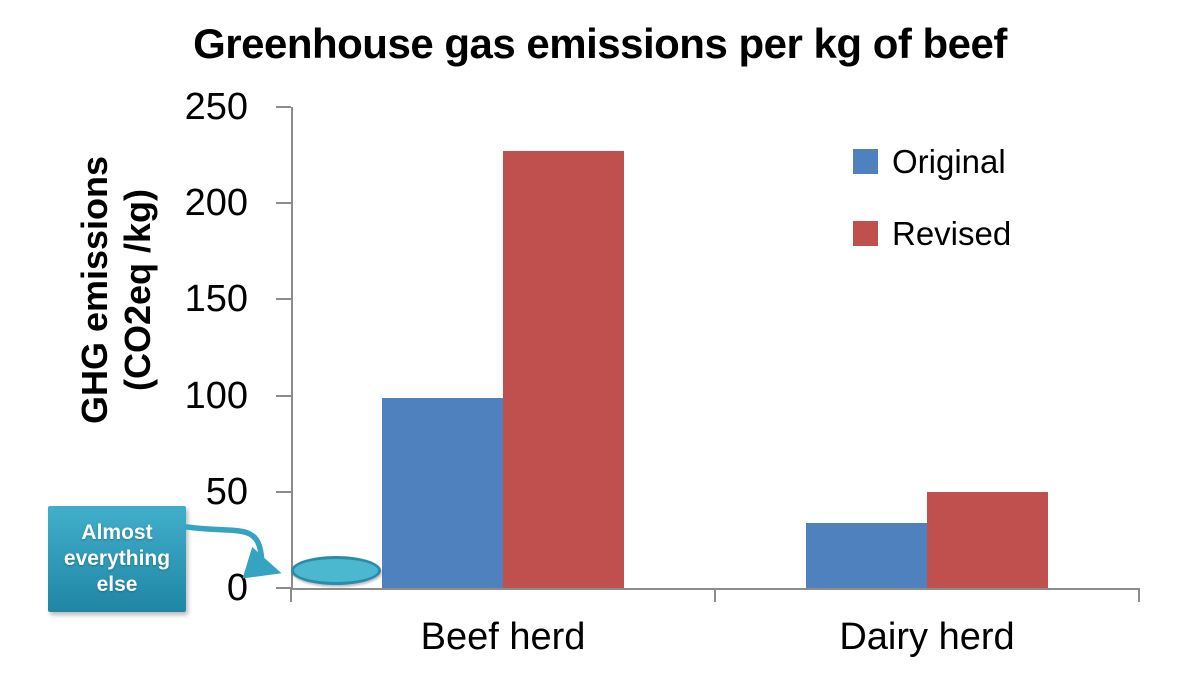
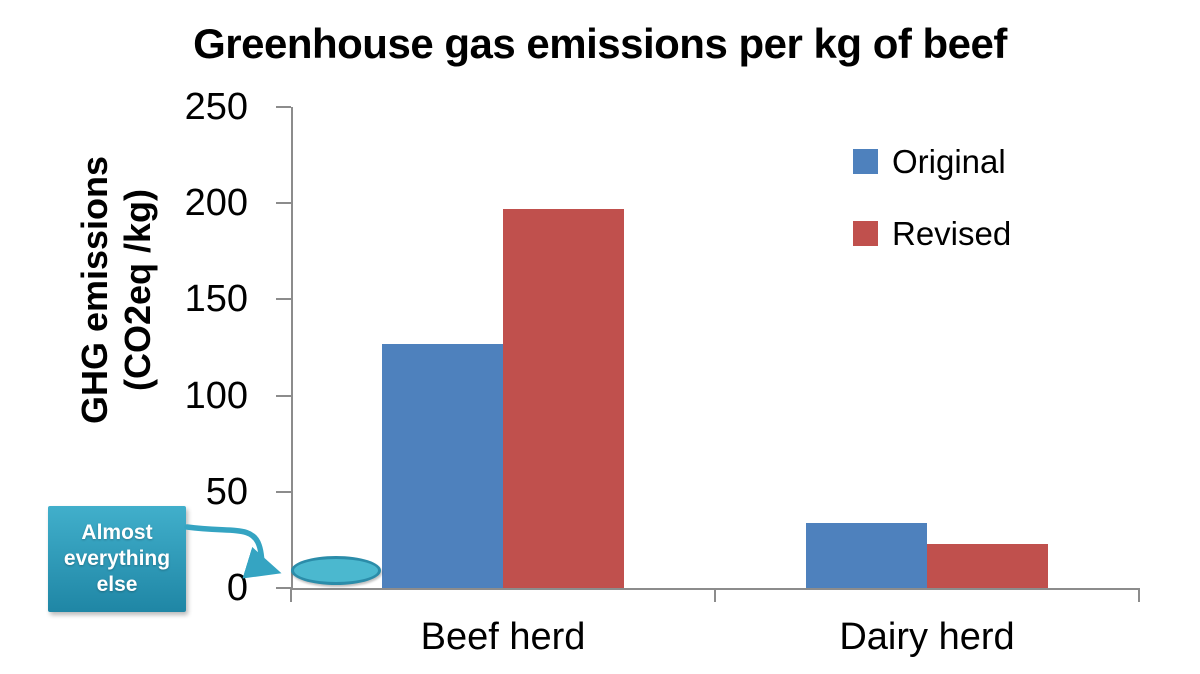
Original/Beef herd: 99 -> 127
Revised/Beef herd: 227 -> 197
Revised/Dairy herd: 50 -> 23
